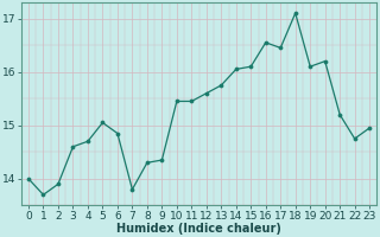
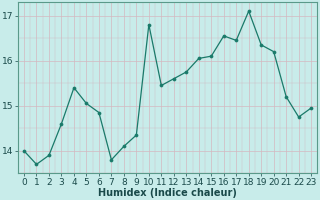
4: 14.70 -> 15.40
8: 14.30 -> 14.10
10: 15.45 -> 16.80
19: 16.10 -> 16.35
